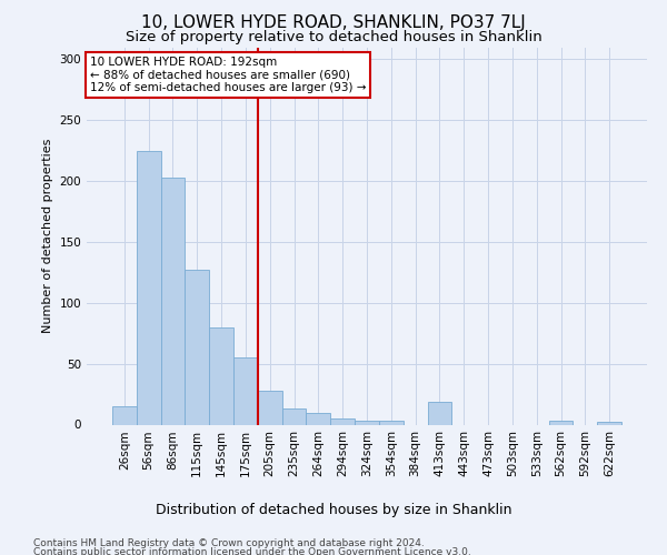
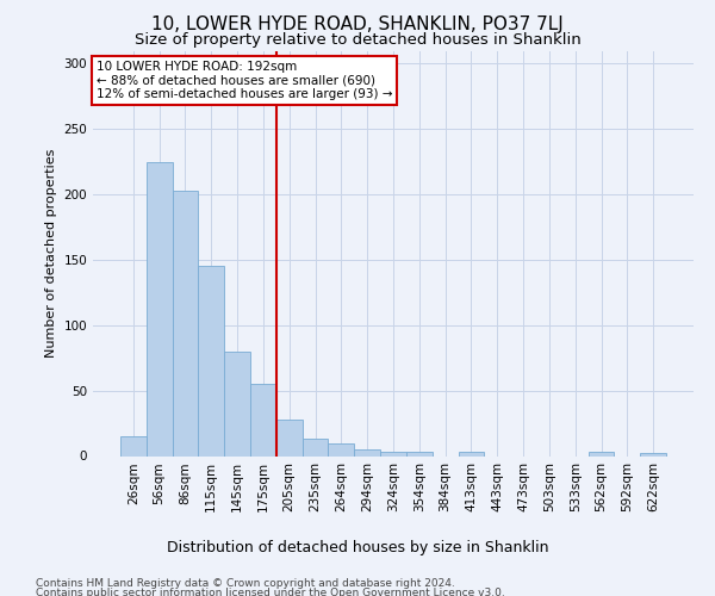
115sqm: 127 -> 145
413sqm: 19 -> 3
